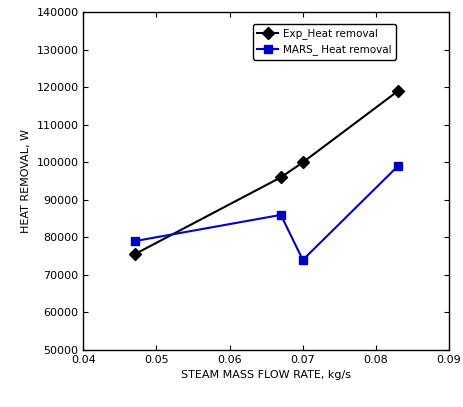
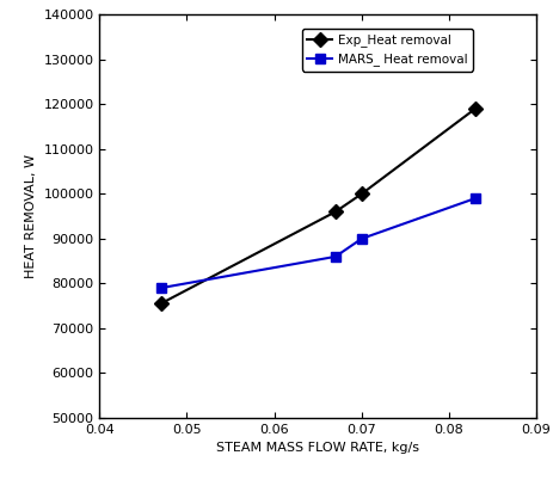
MARS_ Heat removal/0.07: 74000 -> 90000
